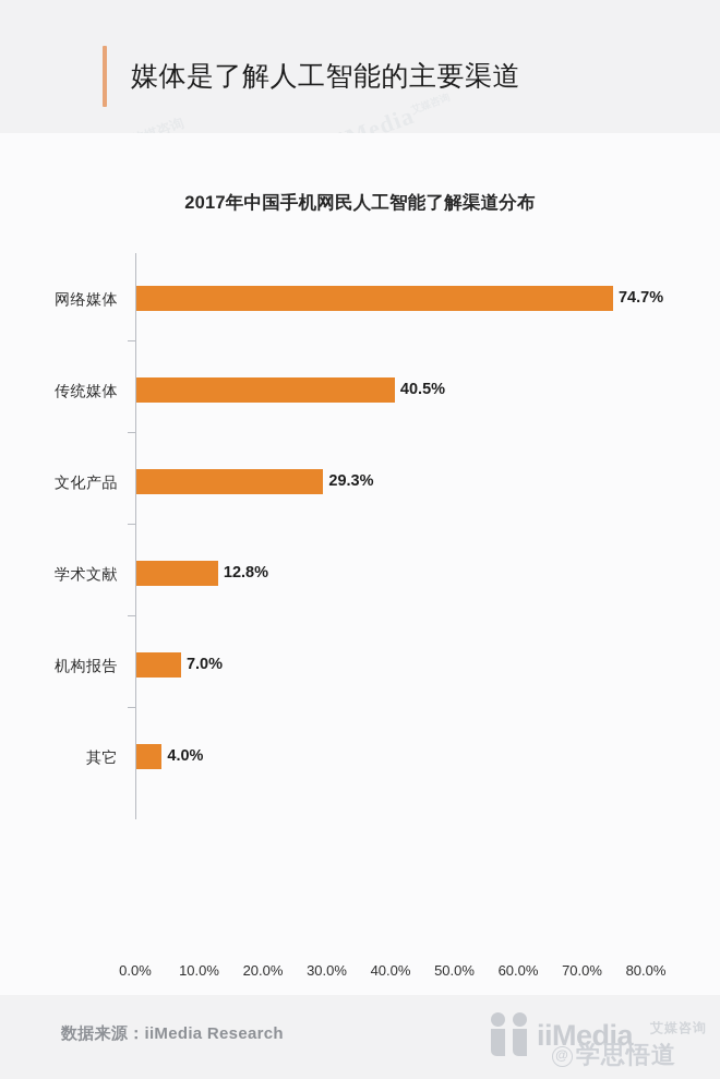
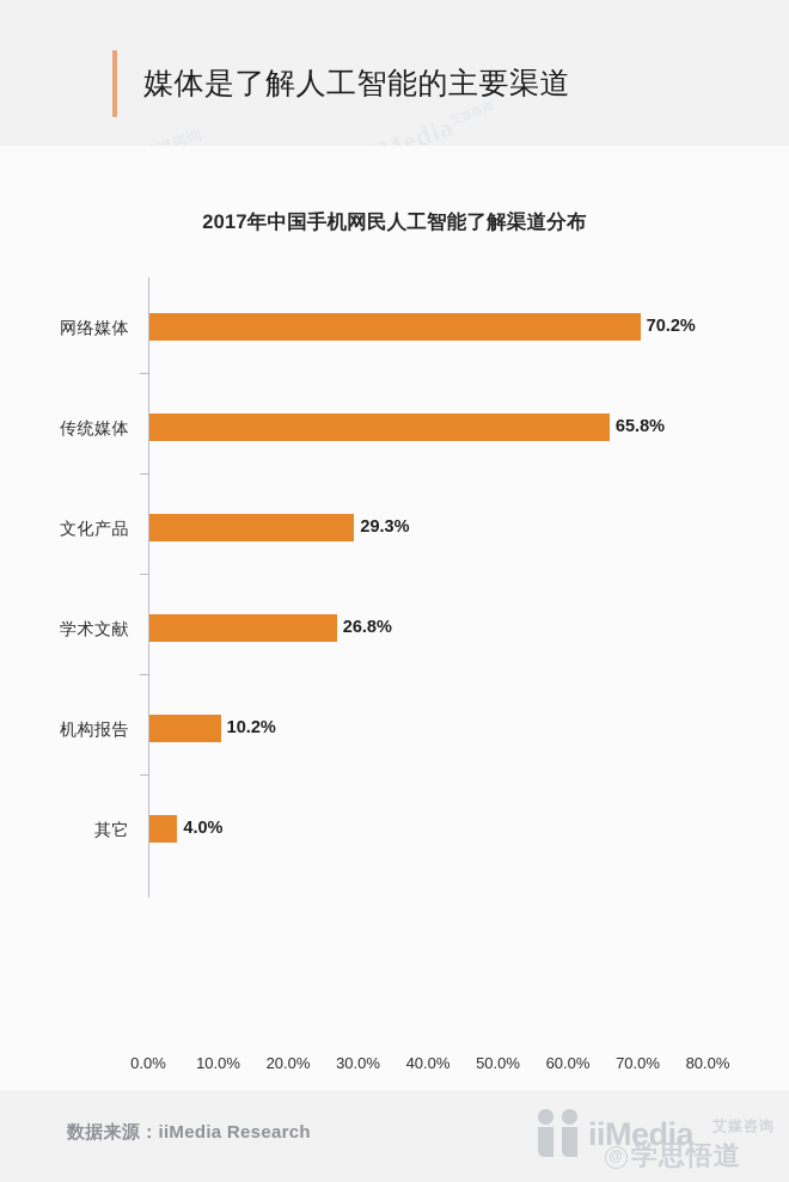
网络媒体: 74.7% -> 70.2%
传统媒体: 40.5% -> 65.8%
学术文献: 12.8% -> 26.8%
机构报告: 7.0% -> 10.2%
